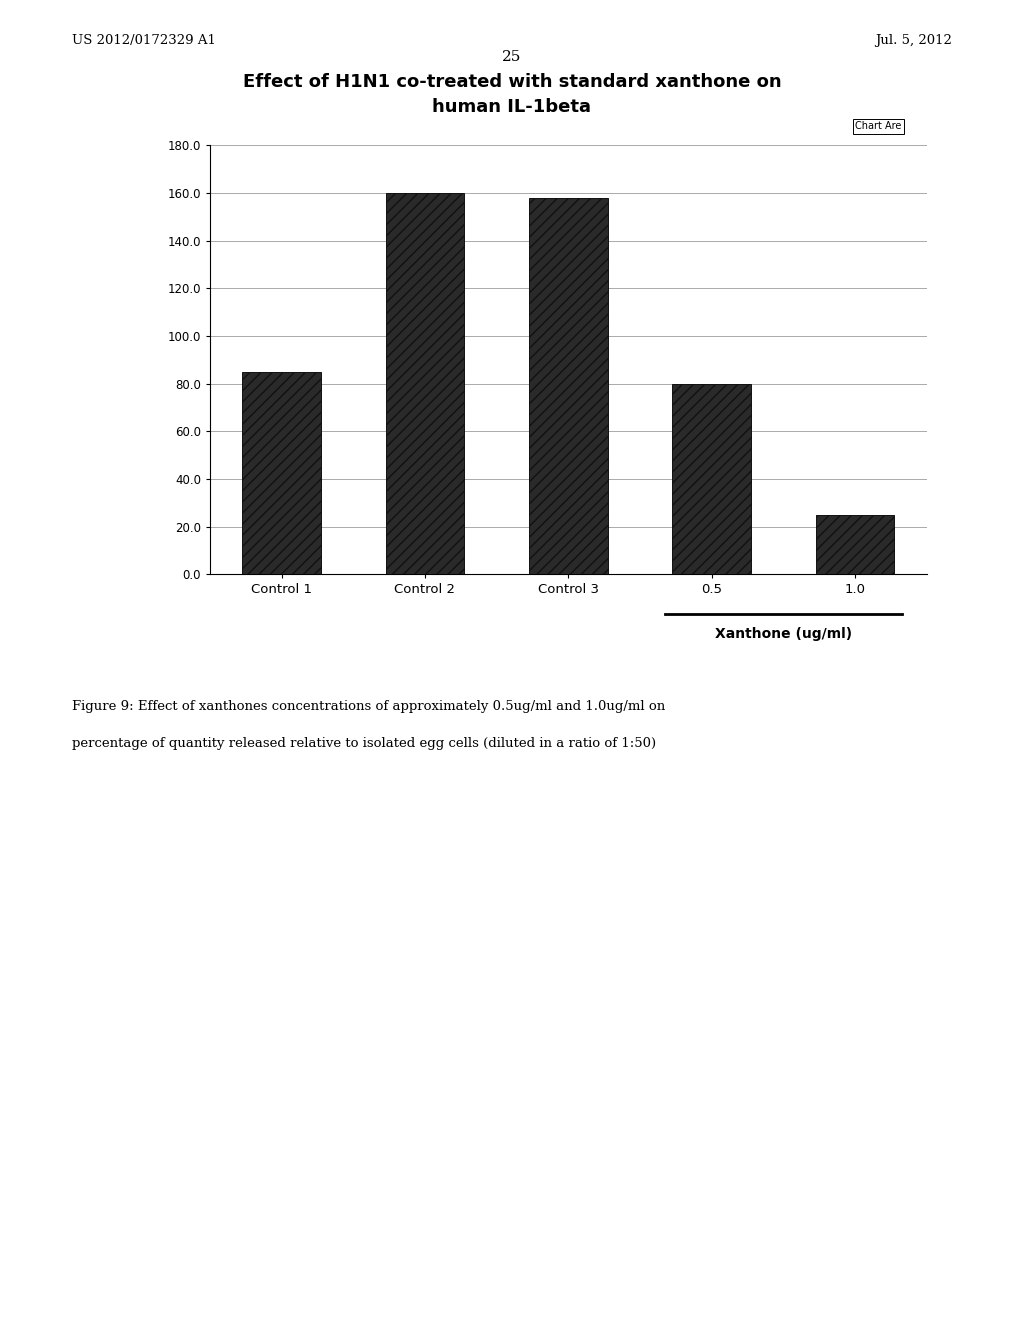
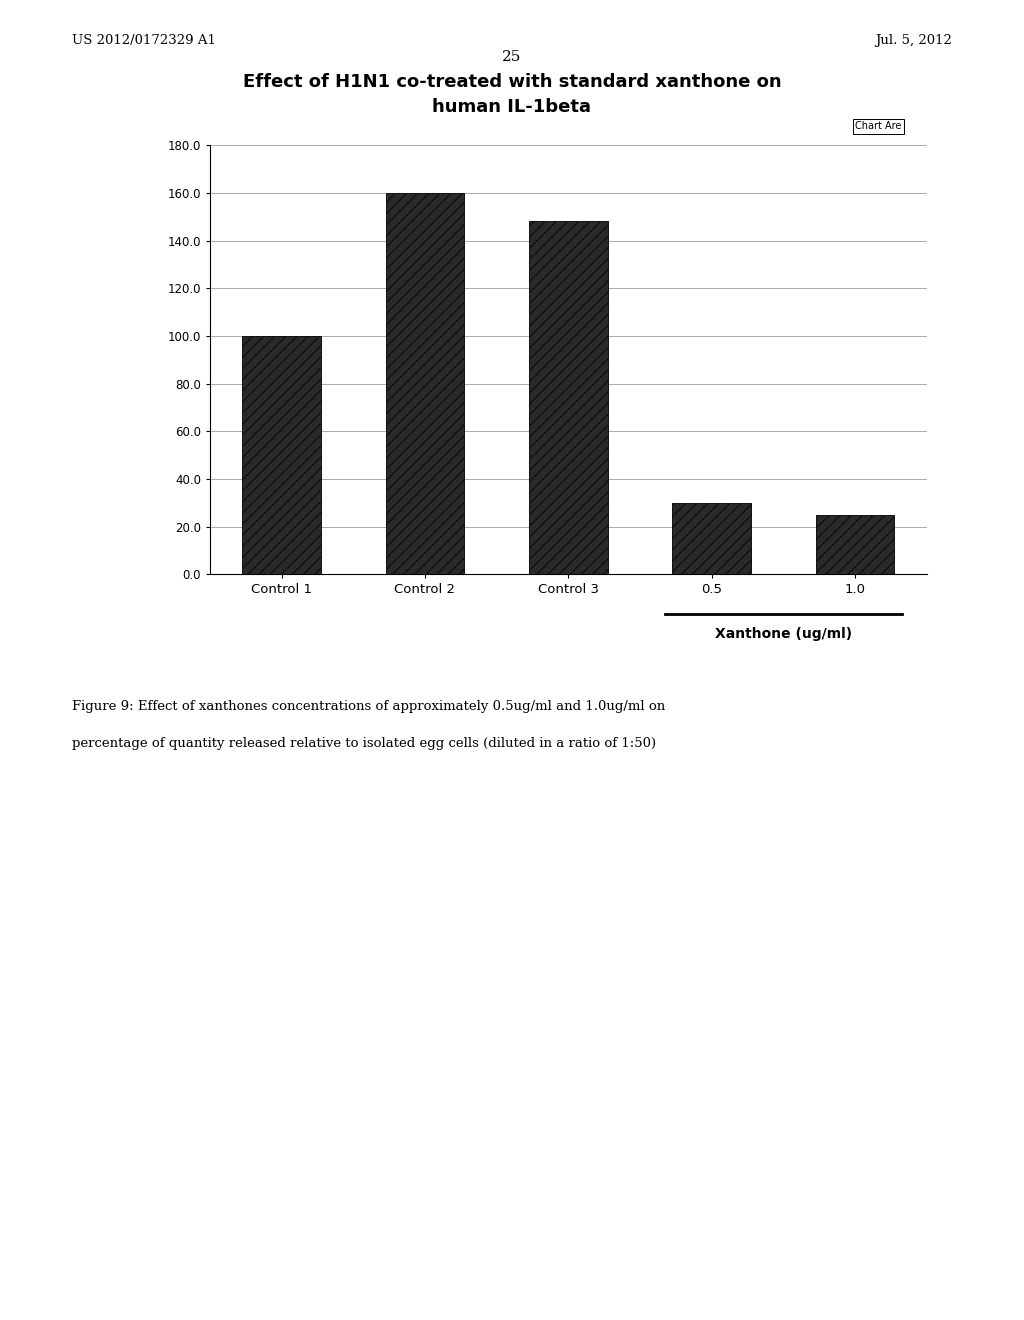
Control 1: 85 -> 100
Control 3: 158 -> 148
0.5: 80 -> 30
